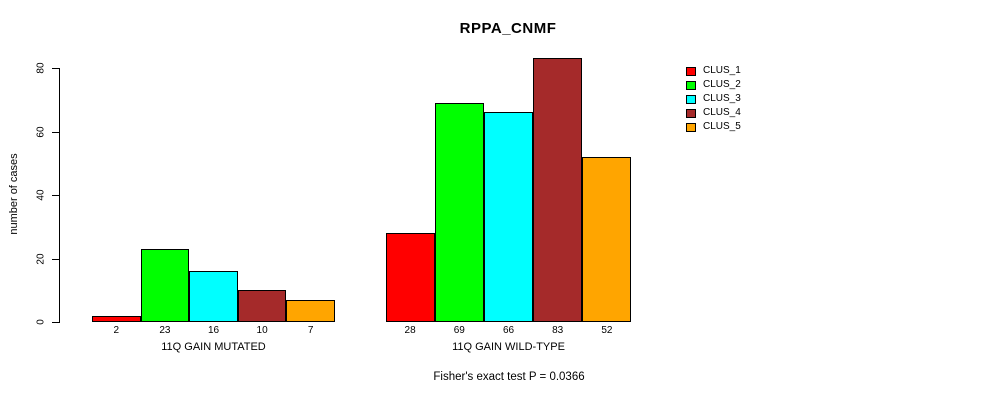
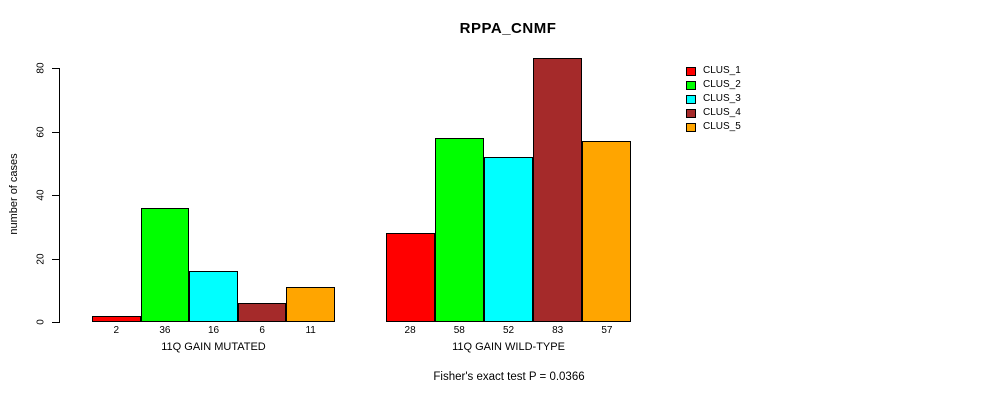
CLUS_2/11Q GAIN MUTATED: 23 -> 36
CLUS_4/11Q GAIN MUTATED: 10 -> 6
CLUS_5/11Q GAIN MUTATED: 7 -> 11
CLUS_2/11Q GAIN WILD-TYPE: 69 -> 58
CLUS_3/11Q GAIN WILD-TYPE: 66 -> 52
CLUS_5/11Q GAIN WILD-TYPE: 52 -> 57
